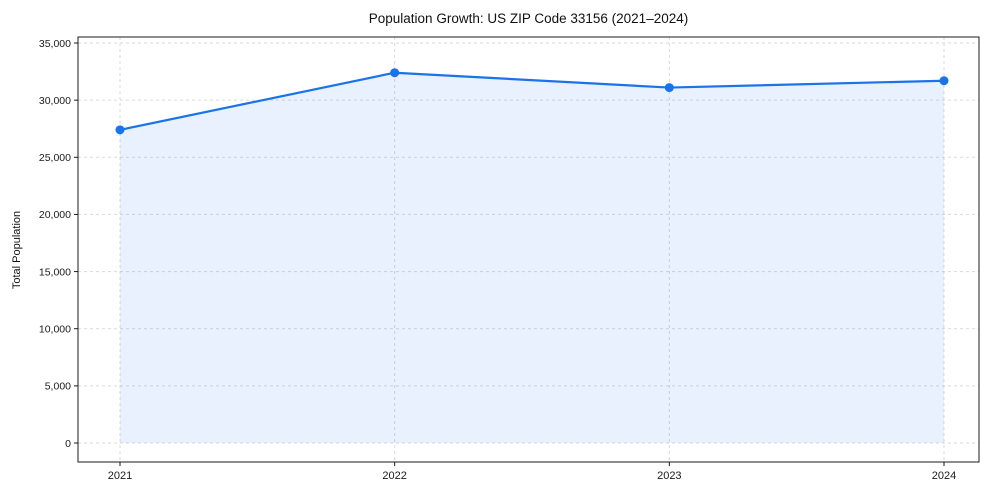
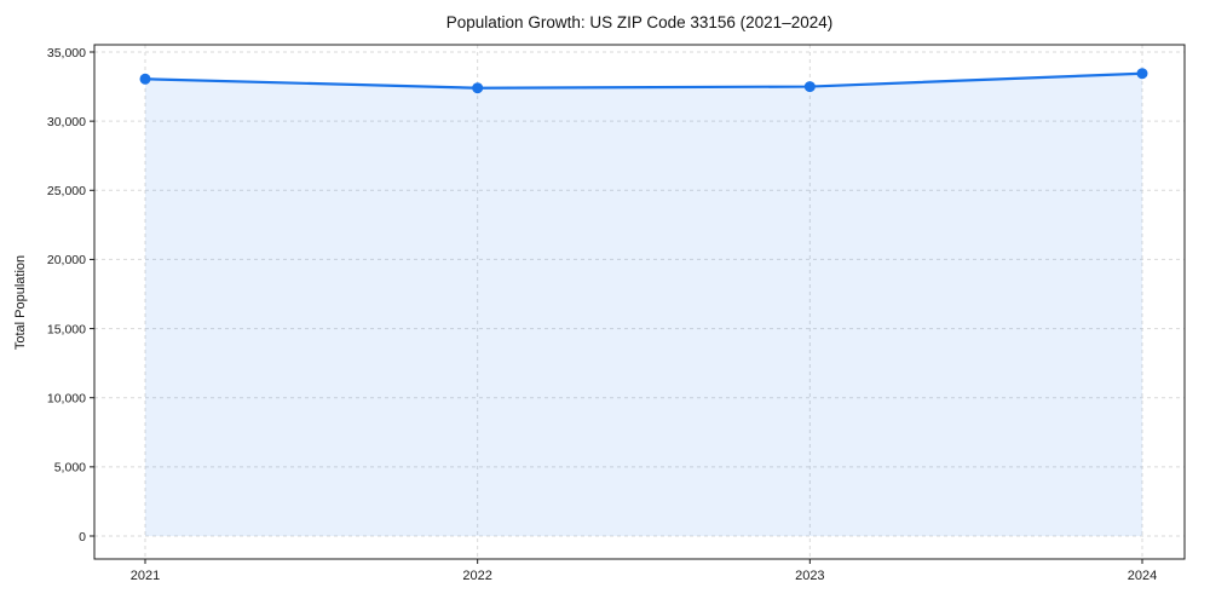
2021: 27400 -> 33000
2023: 31100 -> 32500
2024: 31700 -> 33400
